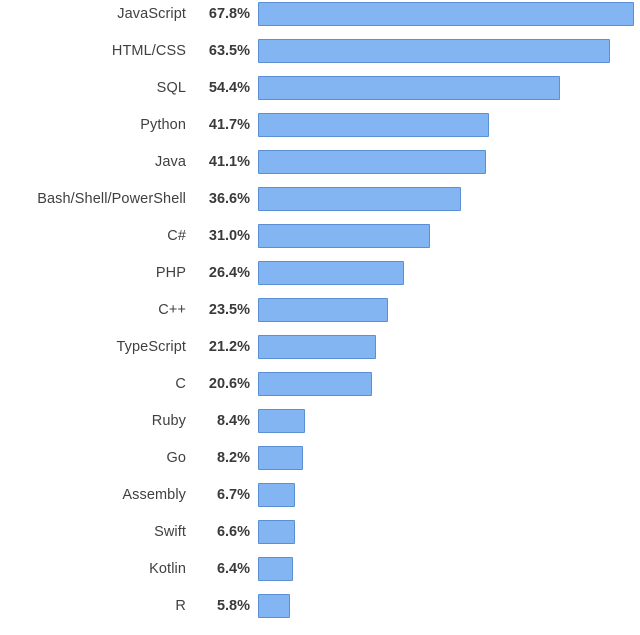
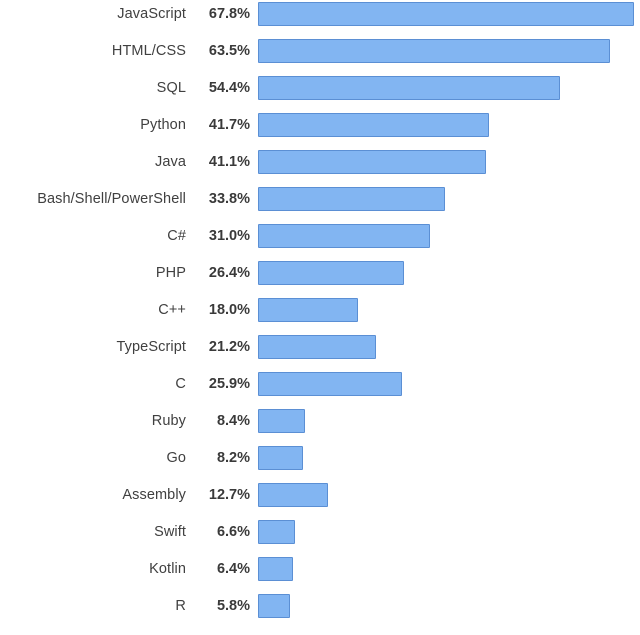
Bash/Shell/PowerShell: 36.6% -> 33.8%
C++: 23.5% -> 18.0%
C: 20.6% -> 25.9%
Assembly: 6.7% -> 12.7%
